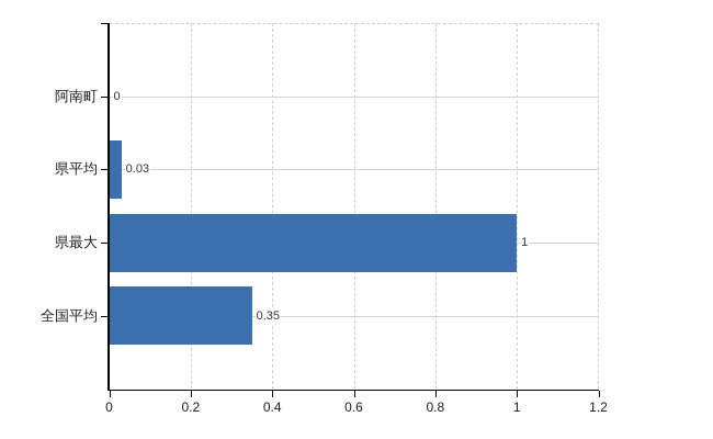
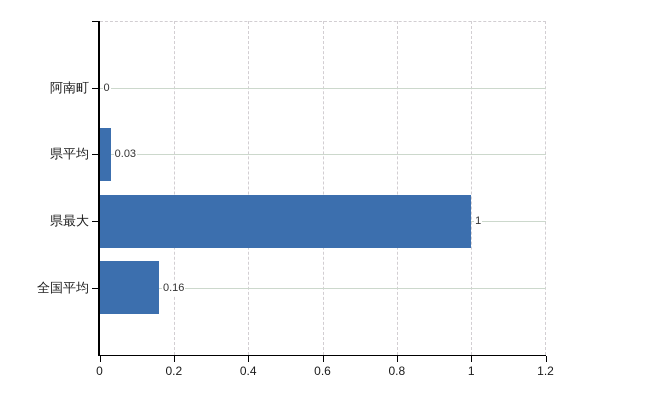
全国平均: 0.35 -> 0.16
